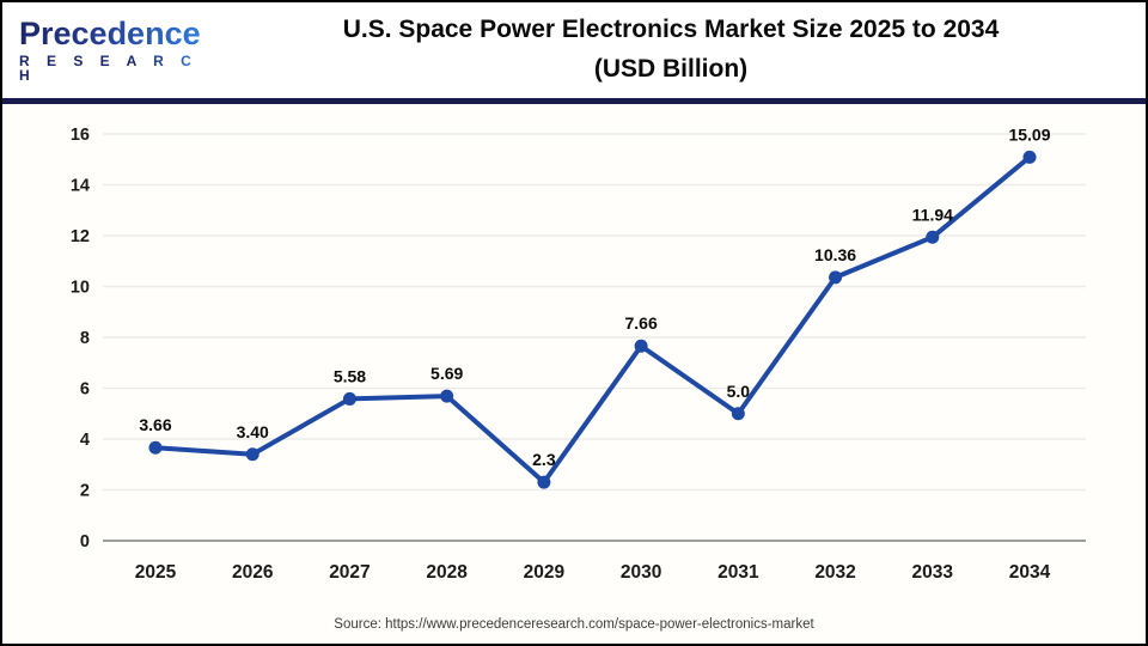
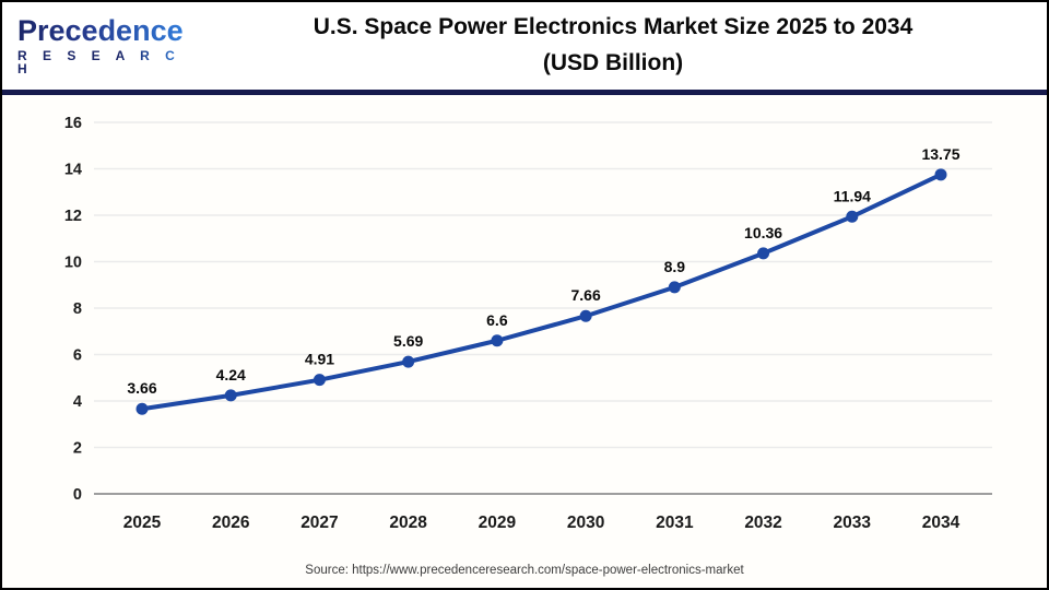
2026: 3.40 -> 4.24
2027: 5.58 -> 4.91
2029: 2.3 -> 6.6
2031: 5.0 -> 8.9
2034: 15.09 -> 13.75
